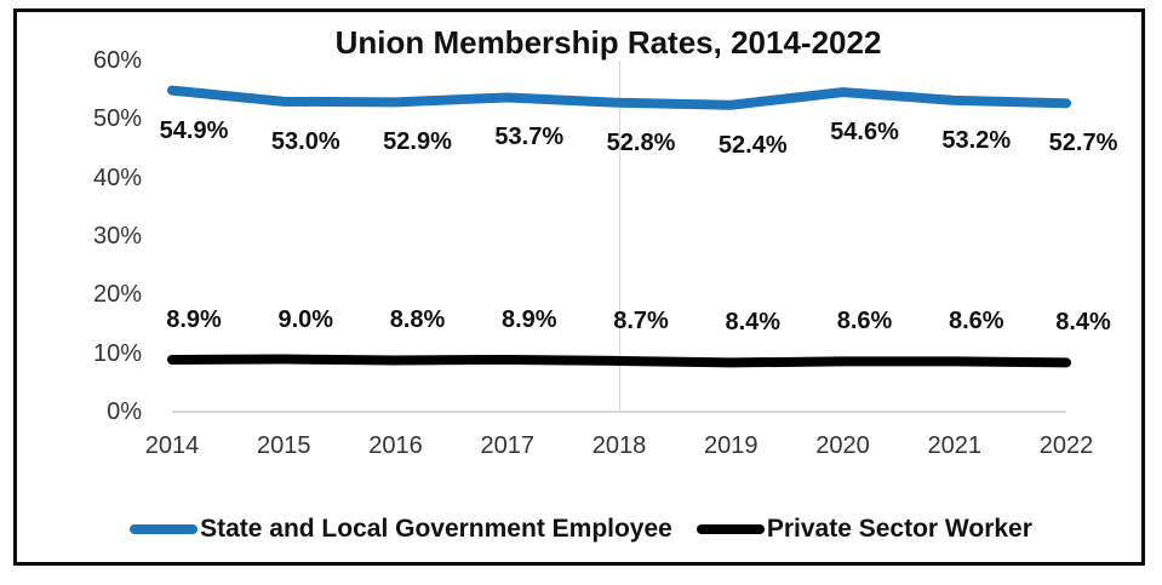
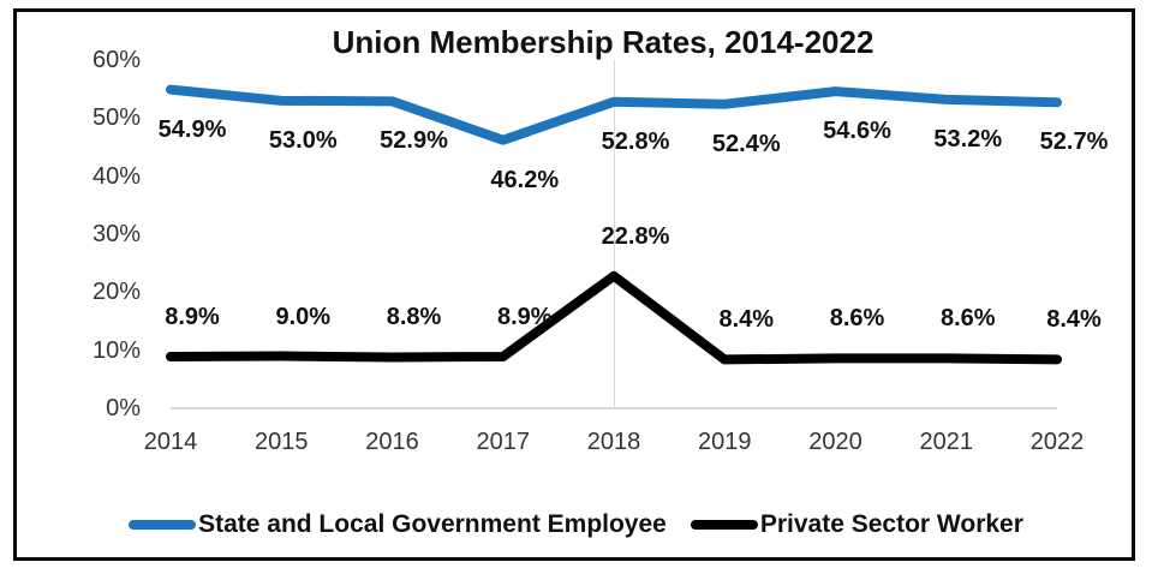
State and Local Government Employee/2017: 53.7% -> 46.2%
Private Sector Worker/2018: 8.7% -> 22.8%
